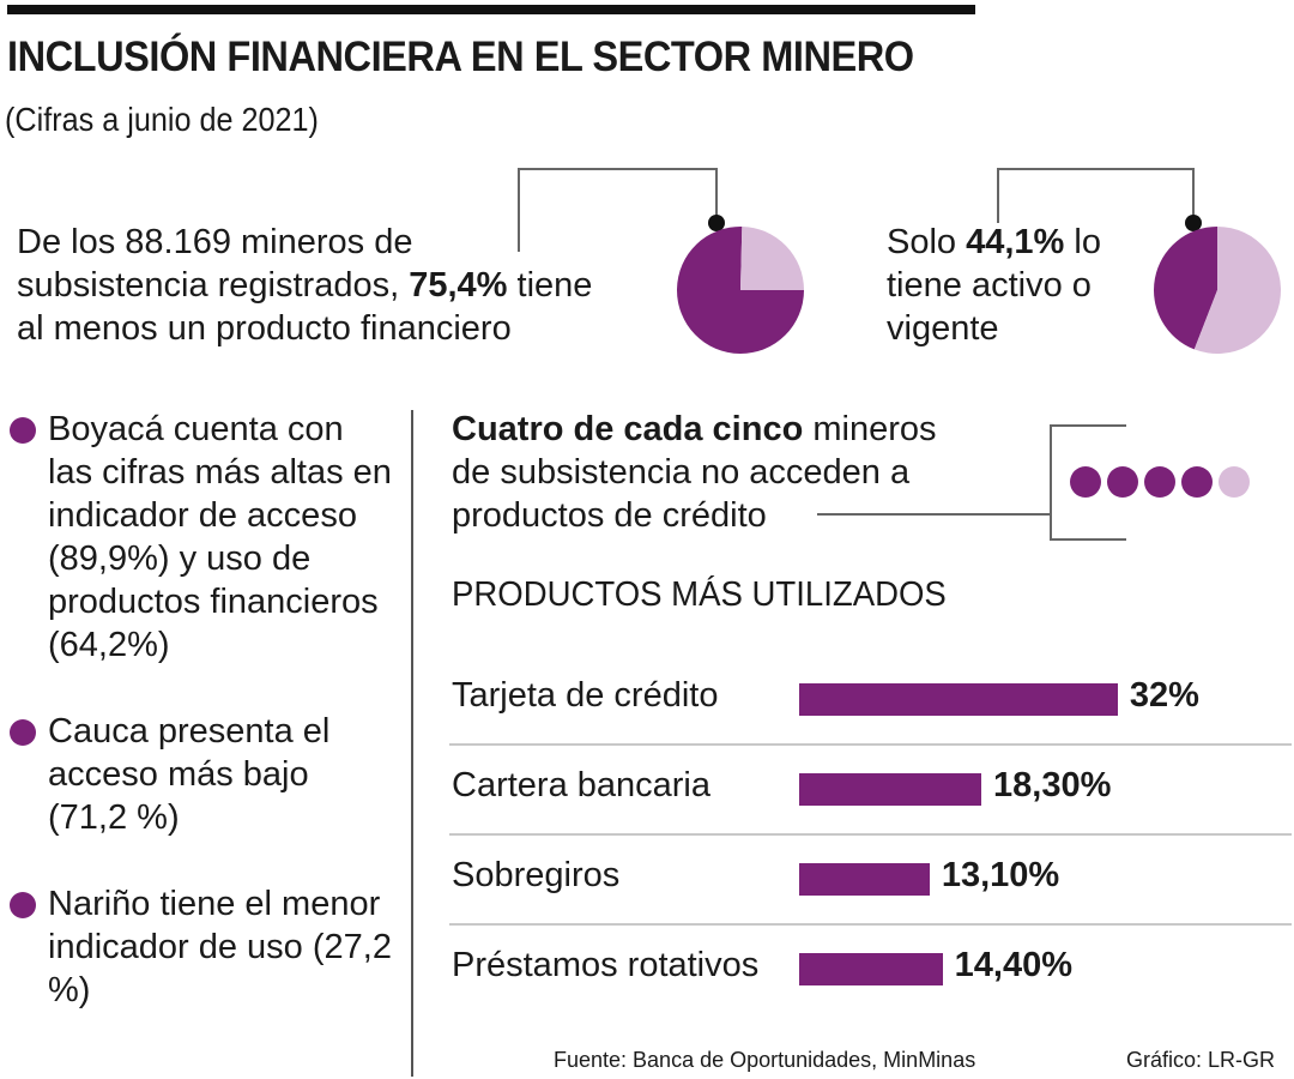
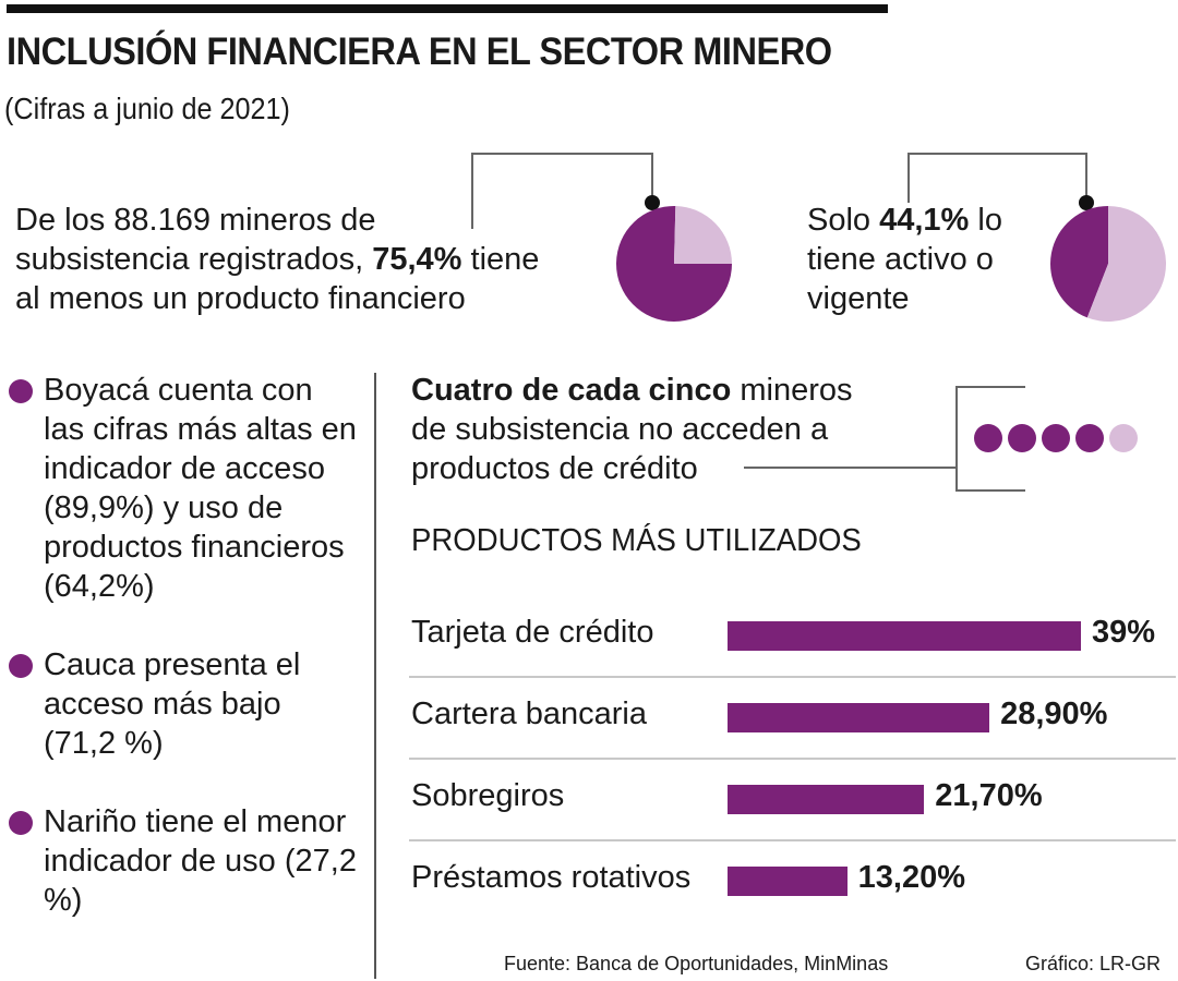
PRODUCTOS MÁS UTILIZADOS/Tarjeta de crédito: 32% -> 39%
PRODUCTOS MÁS UTILIZADOS/Cartera bancaria: 18,30% -> 28,90%
PRODUCTOS MÁS UTILIZADOS/Sobregiros: 13,10% -> 21,70%
PRODUCTOS MÁS UTILIZADOS/Préstamos rotativos: 14,40% -> 13,20%
